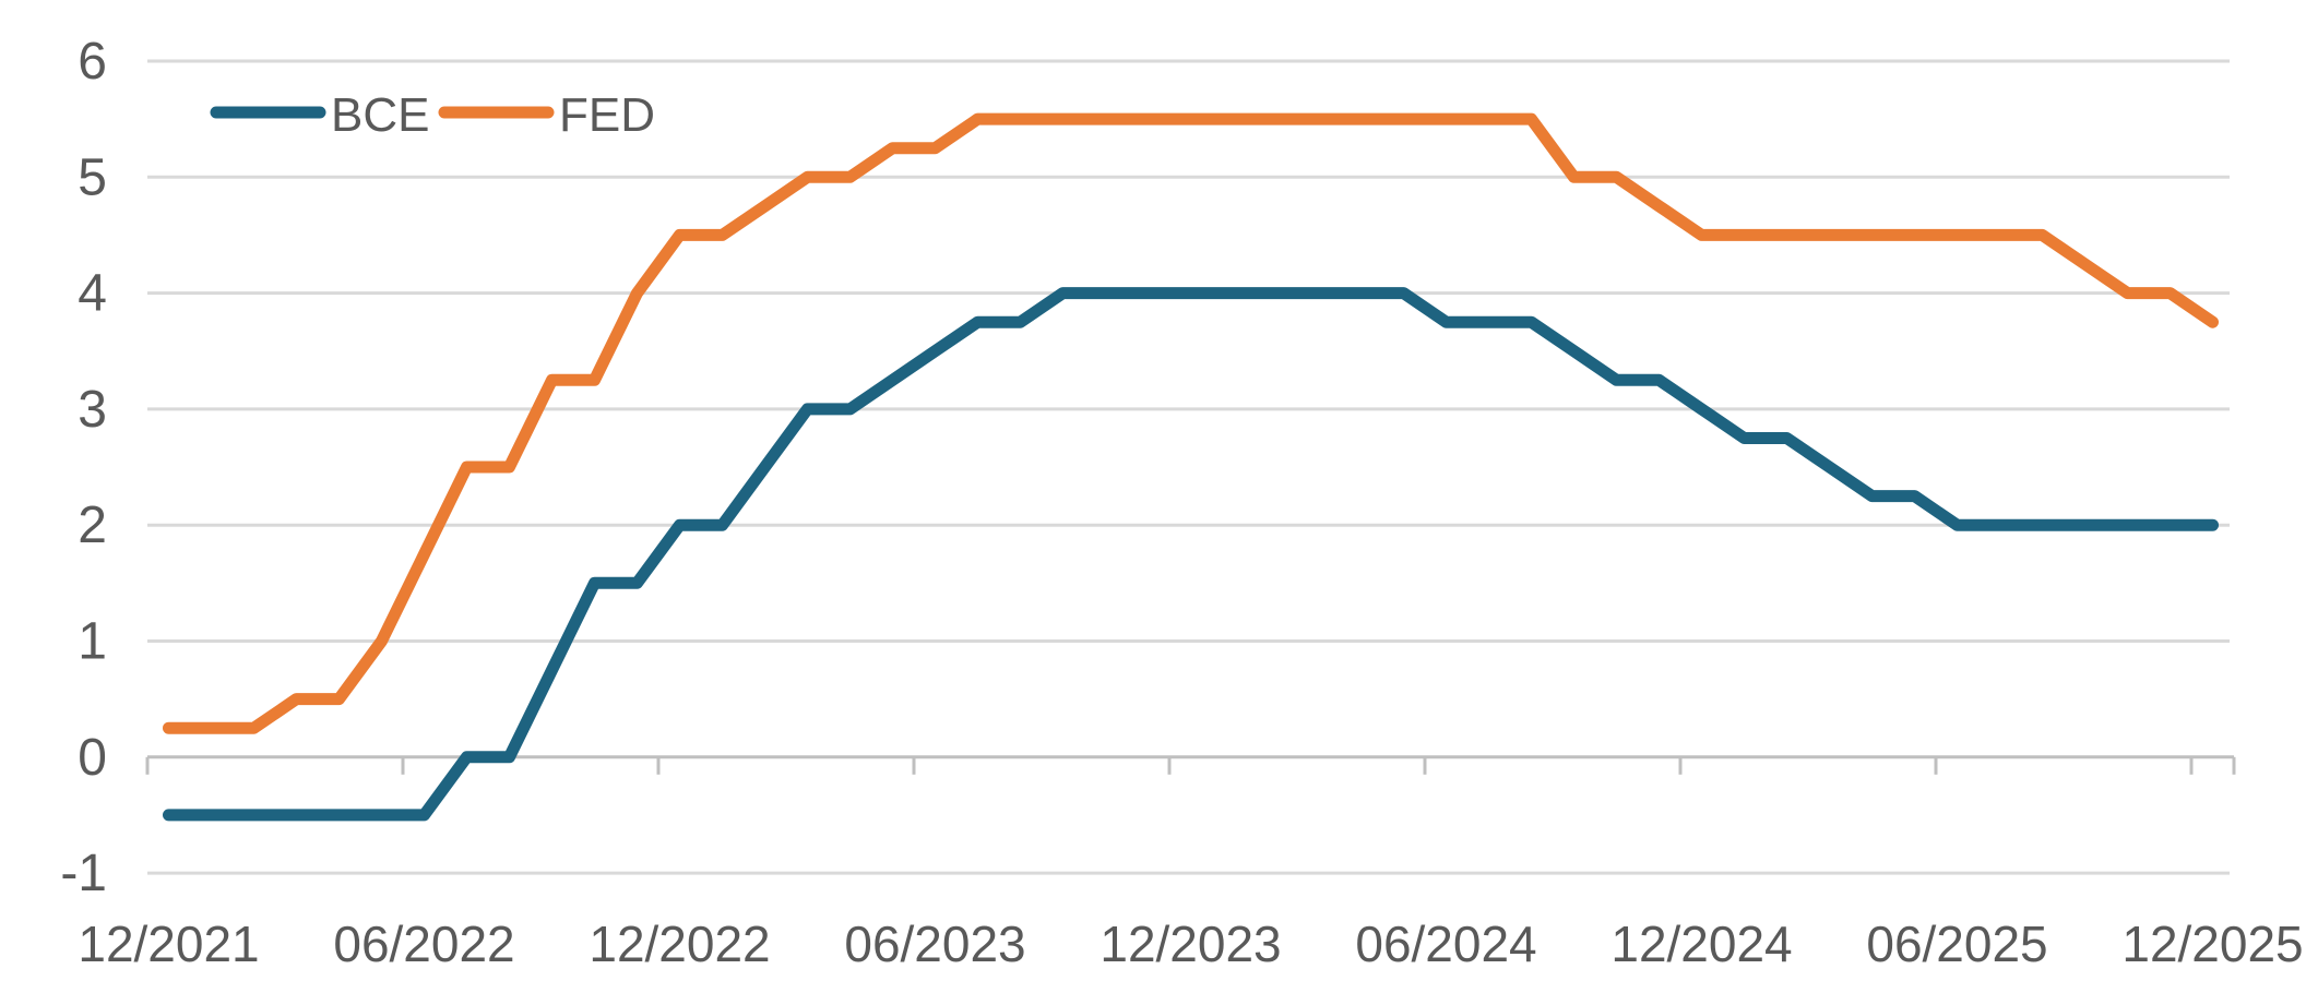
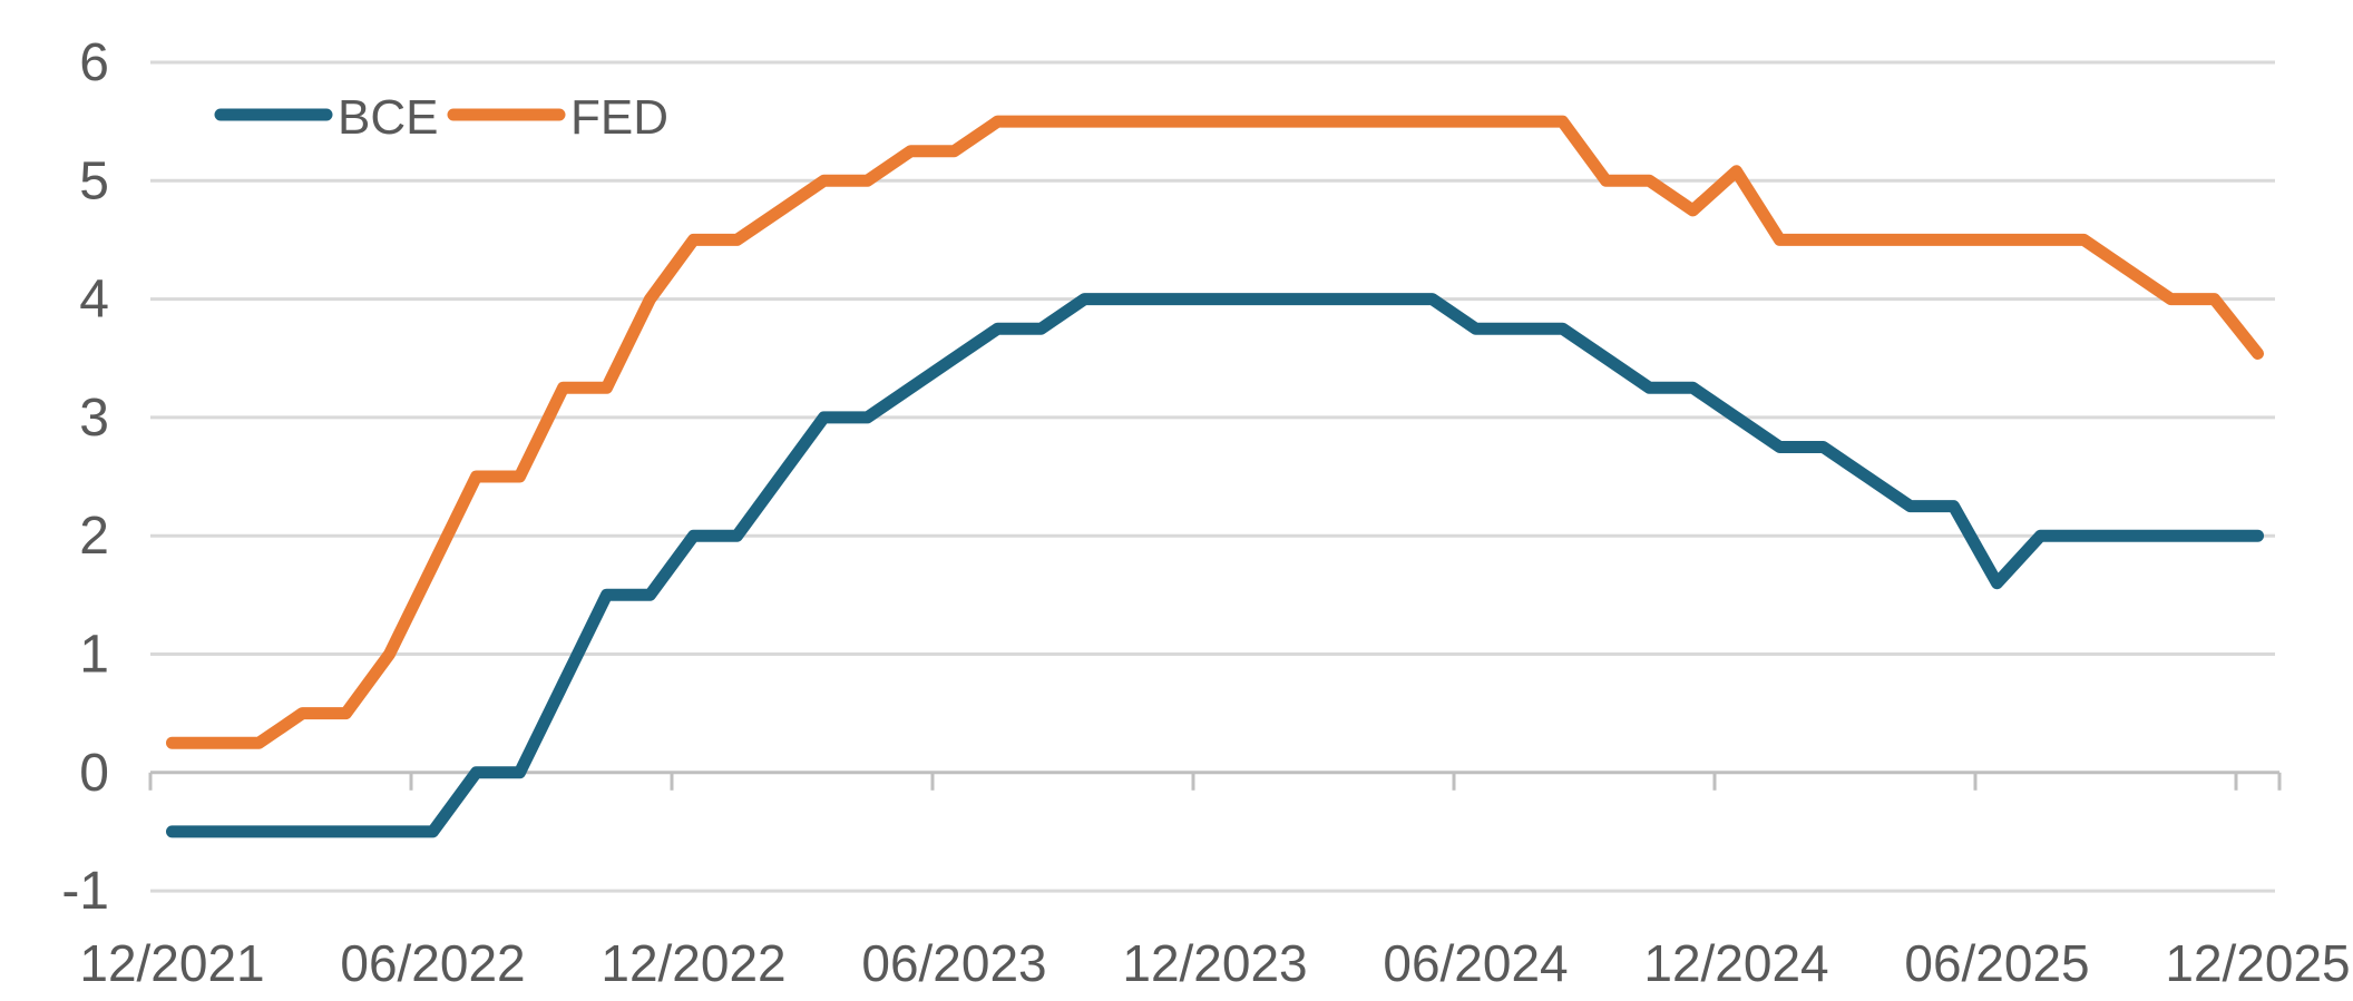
FED/12/2024: 4.50 -> 5.08
BCE/06/2025: 2.00 -> 1.60
FED/12/2025: 3.75 -> 3.54
